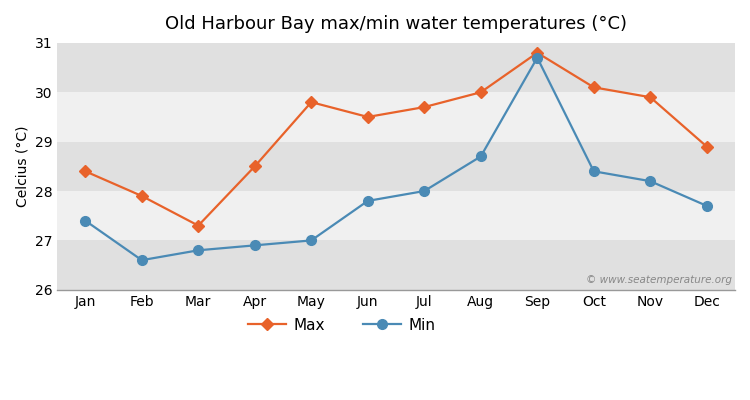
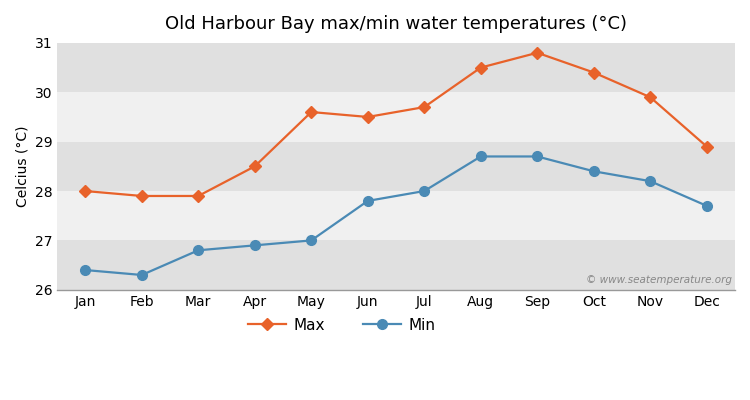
Max/Jan: 28.4 -> 28.0
Min/Jan: 27.4 -> 26.4
Min/Feb: 26.6 -> 26.3
Max/Mar: 27.3 -> 27.9
Max/May: 29.8 -> 29.6
Max/Aug: 30.0 -> 30.5
Min/Sep: 30.7 -> 28.7
Max/Oct: 30.1 -> 30.4
